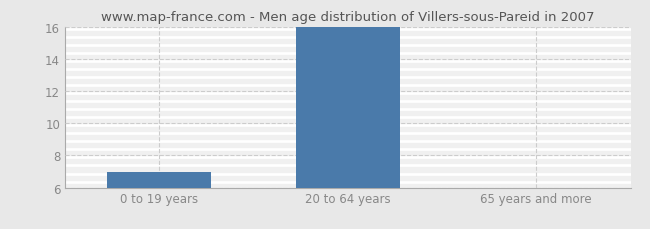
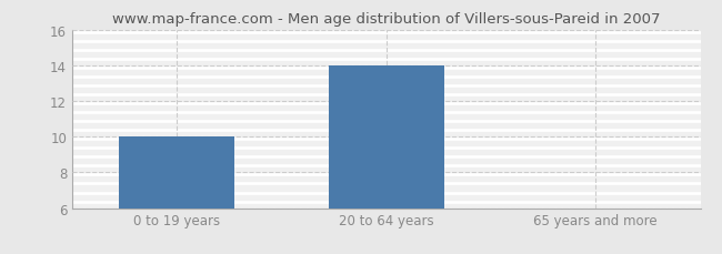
0 to 19 years: 7 -> 10
20 to 64 years: 16 -> 14
